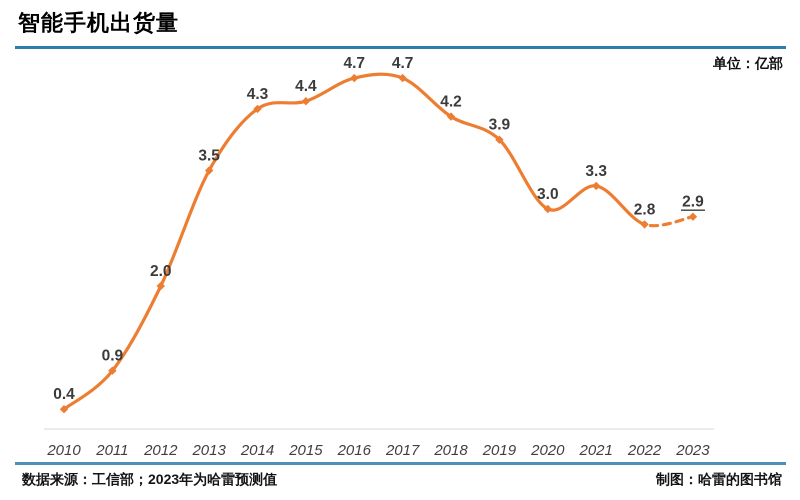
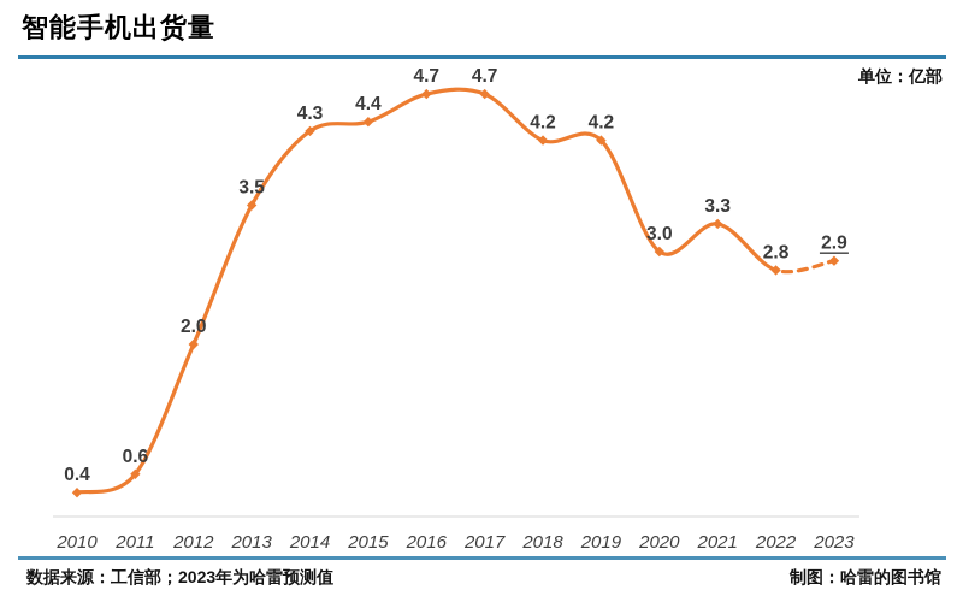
2011: 0.9 -> 0.6
2019: 3.9 -> 4.2
